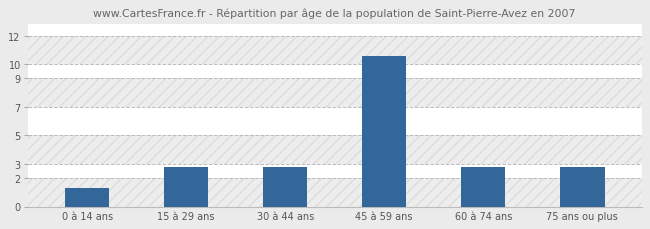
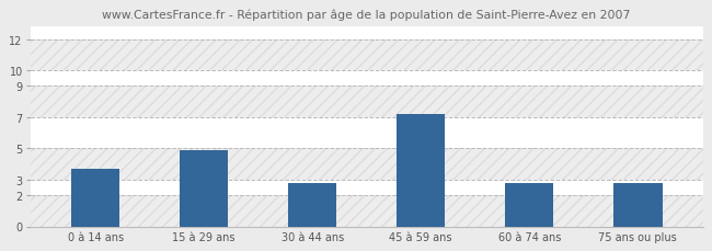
0 à 14 ans: 1.3 -> 3.7
15 à 29 ans: 2.8 -> 4.9
45 à 59 ans: 10.6 -> 7.2
